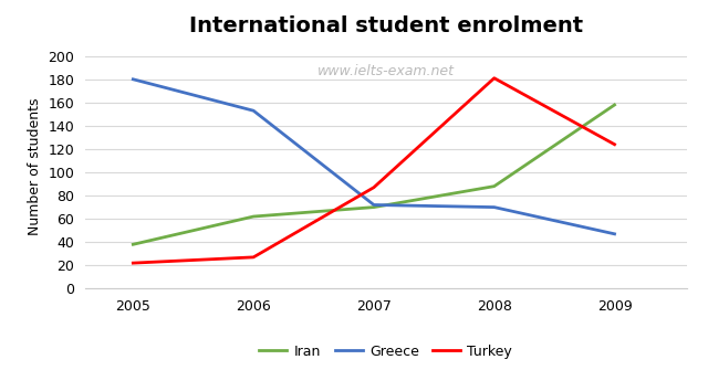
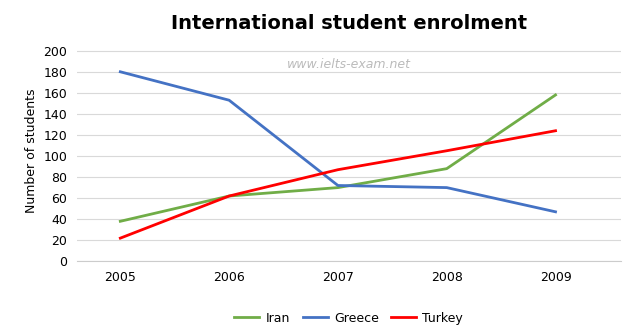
Turkey/2006: 27 -> 62
Turkey/2008: 181 -> 105
